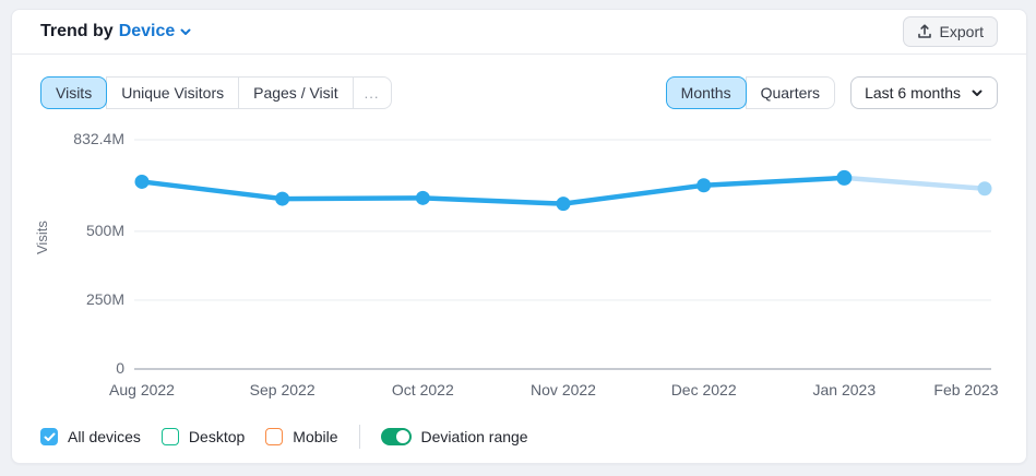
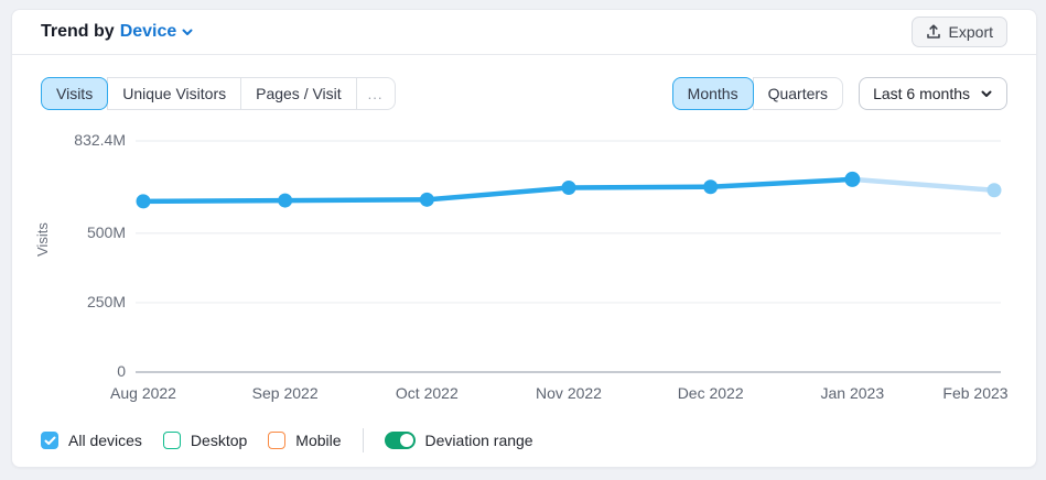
Aug 2022: 680M -> 620M
Nov 2022: 600M -> 660M
